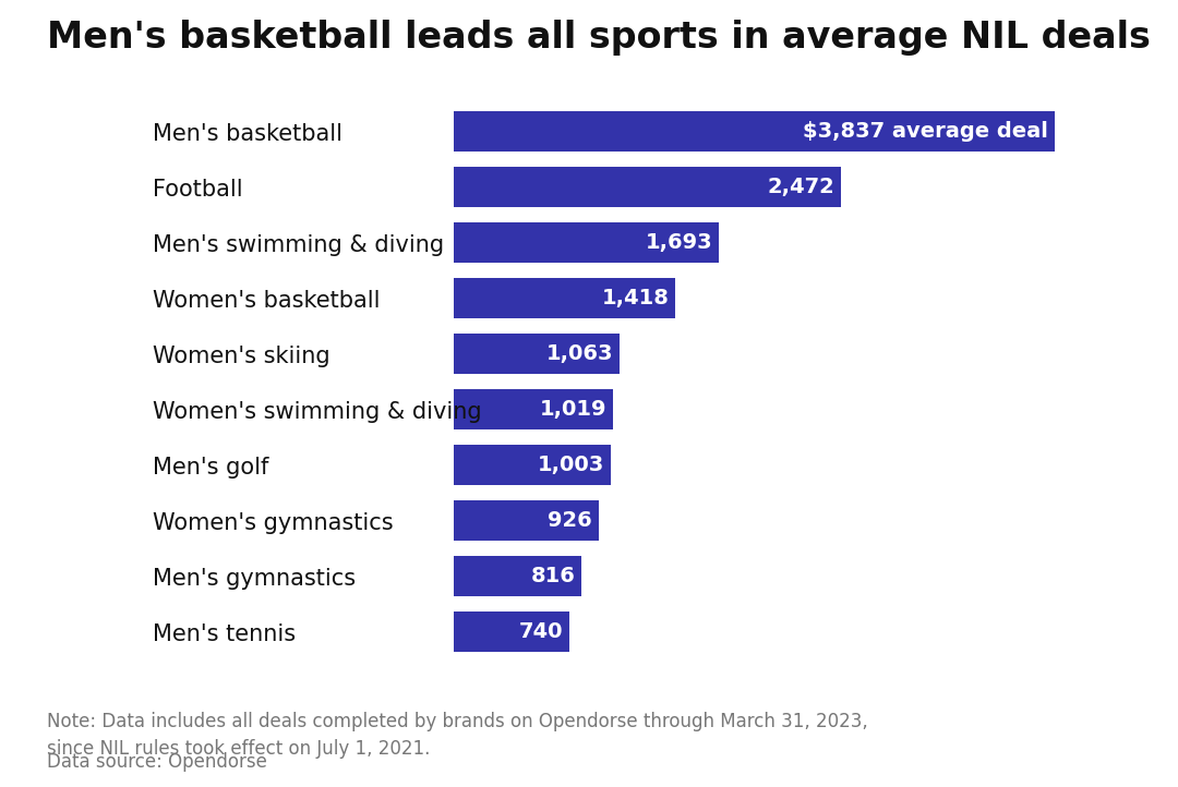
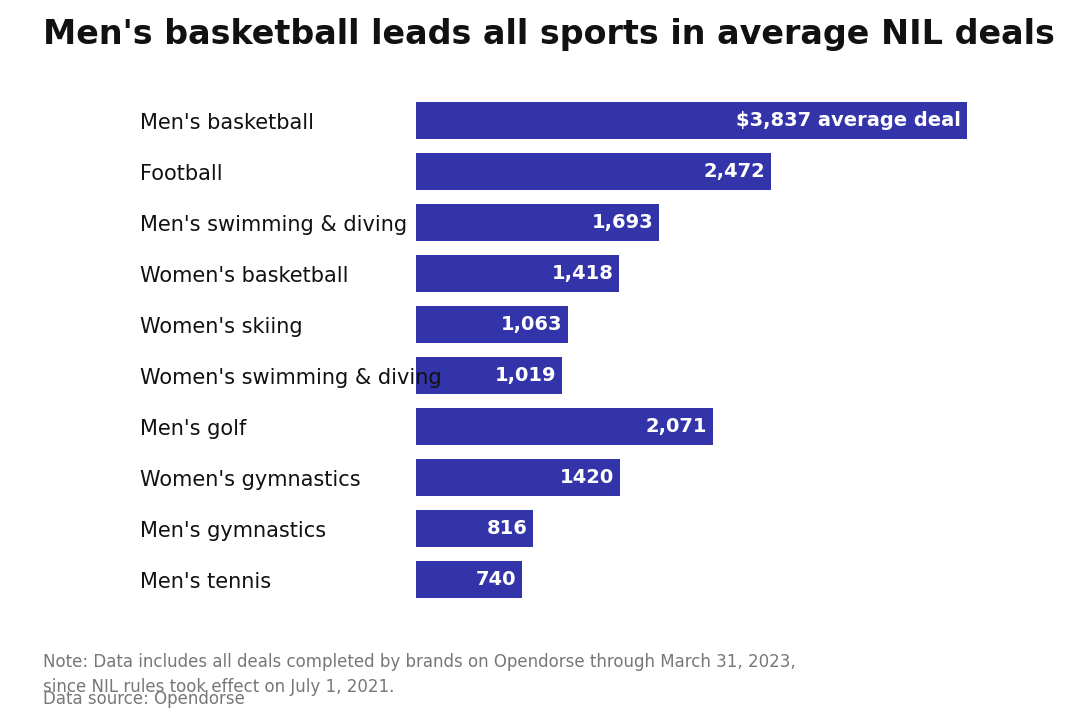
Men's golf: 1,003 -> 2,071
Women's gymnastics: 926 -> 1420
